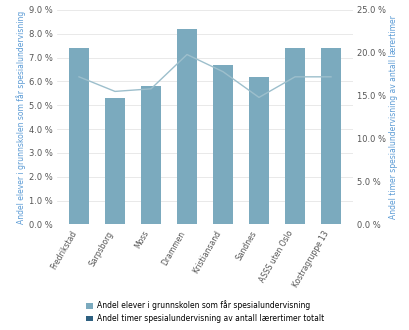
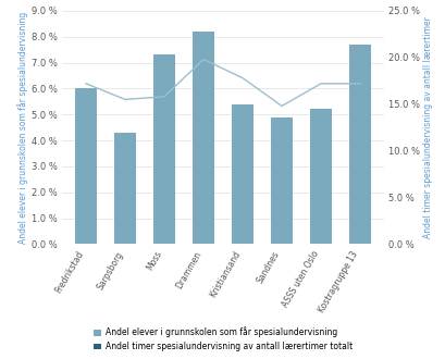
Andel elever i grunnskolen som får spesialundervisning/Fredrikstad: 7.4 % -> 6.0 %
Andel elever i grunnskolen som får spesialundervisning/Sarpsborg: 5.3 % -> 4.3 %
Andel elever i grunnskolen som får spesialundervisning/Moss: 5.8 % -> 7.3 %
Andel elever i grunnskolen som får spesialundervisning/Kristiansand: 6.7 % -> 5.4 %
Andel elever i grunnskolen som får spesialundervisning/Sandnes: 6.2 % -> 4.9 %
Andel elever i grunnskolen som får spesialundervisning/ASSS uten Oslo: 7.4 % -> 5.2 %
Andel elever i grunnskolen som får spesialundervisning/Kostragruppe 13: 7.4 % -> 7.7 %
